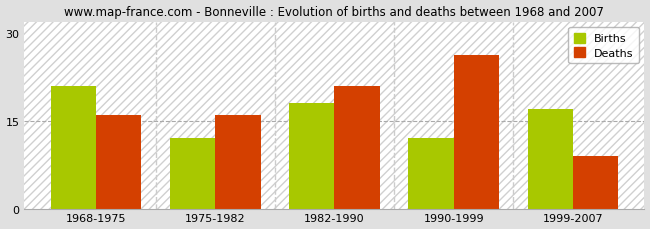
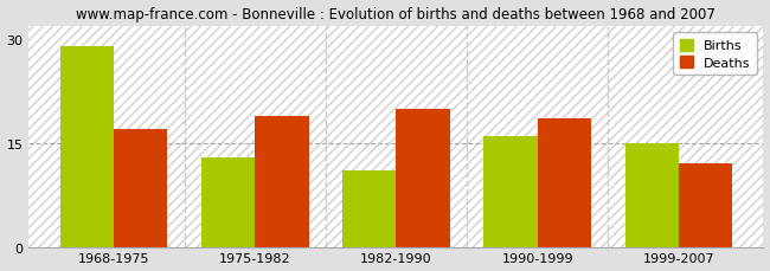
Births/1968-1975: 21 -> 29
Deaths/1968-1975: 16.0 -> 17.0
Births/1975-1982: 12 -> 13
Deaths/1975-1982: 16.0 -> 19.0
Births/1982-1990: 18 -> 11
Deaths/1982-1990: 21.0 -> 20.0
Births/1990-1999: 12 -> 16
Deaths/1990-1999: 26.2 -> 18.5
Births/1999-2007: 17 -> 15
Deaths/1999-2007: 9.0 -> 12.0
